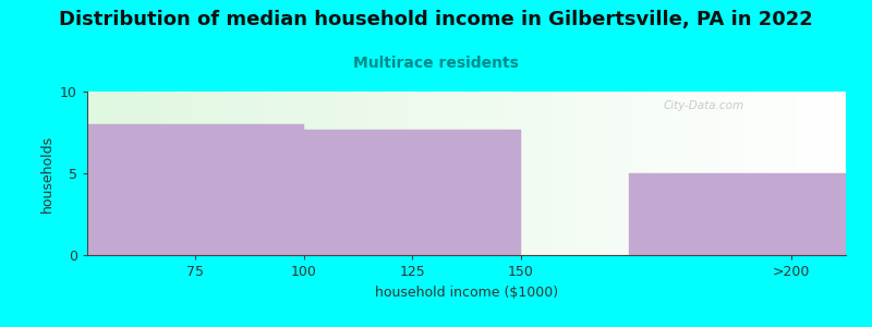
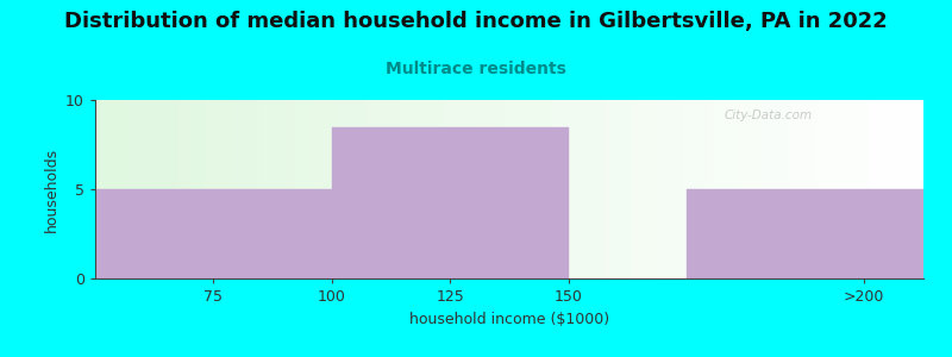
75: 8.0 -> 5.0
125: 7.7 -> 8.5
